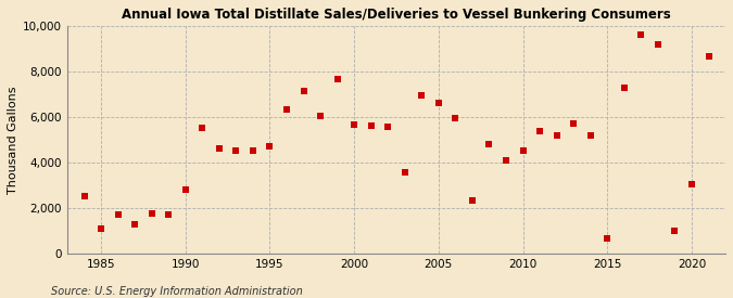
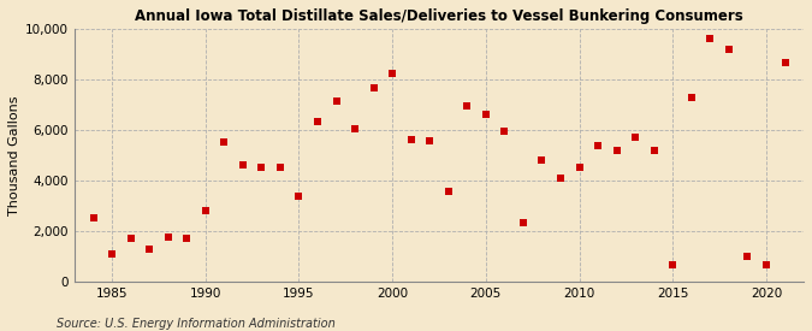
1995: 4,700 -> 3,400
2000: 5,650 -> 8,250
2020: 3,050 -> 650
